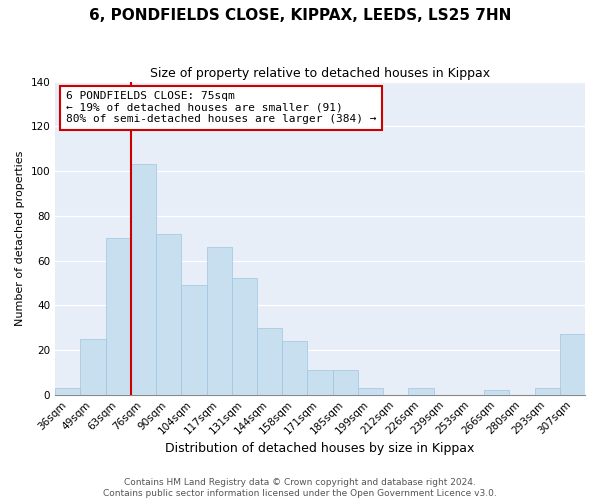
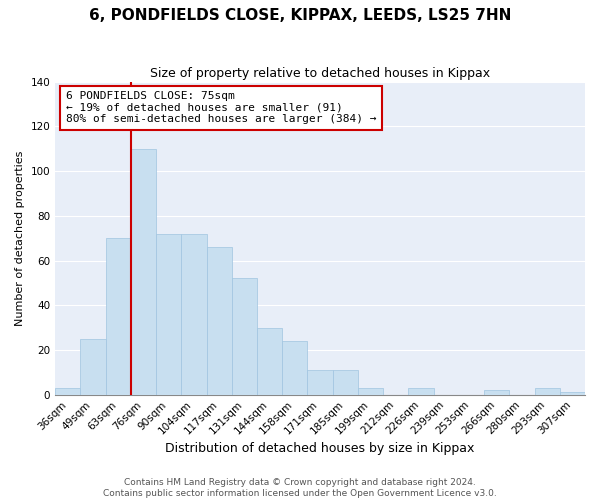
76sqm: 103 -> 110
104sqm: 49 -> 72
307sqm: 27 -> 1
